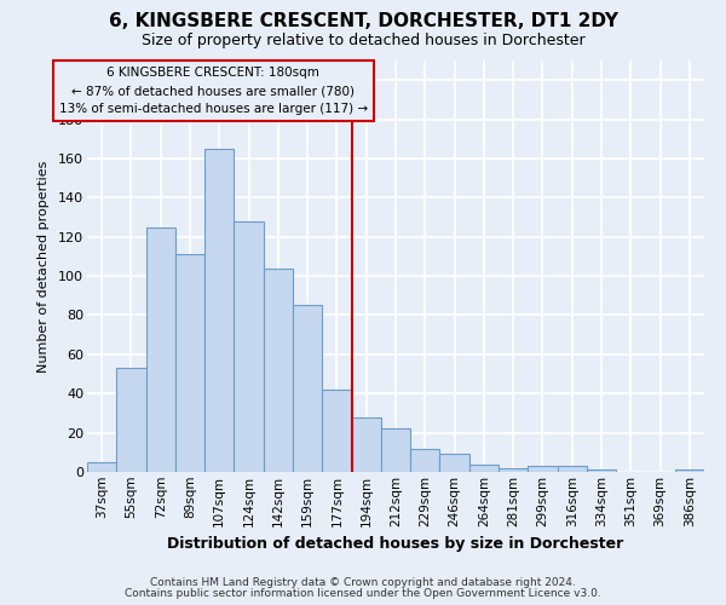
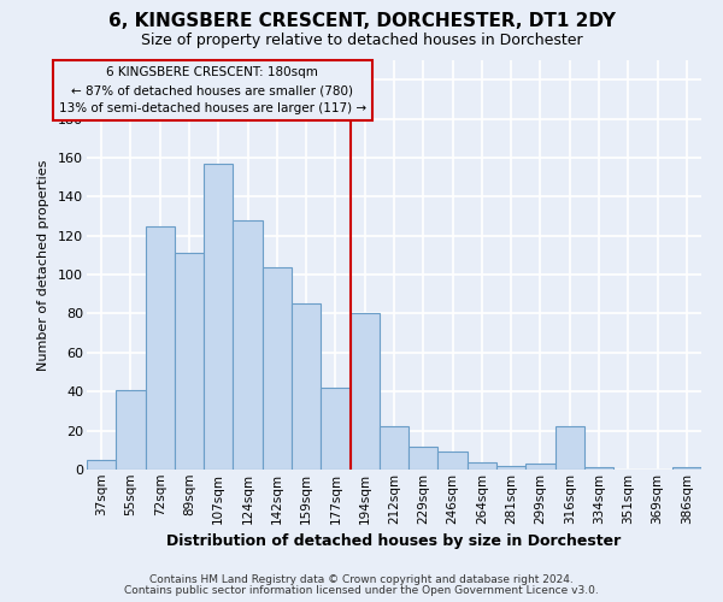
55sqm: 53 -> 41
107sqm: 165 -> 157
194sqm: 28 -> 80
316sqm: 3 -> 22
